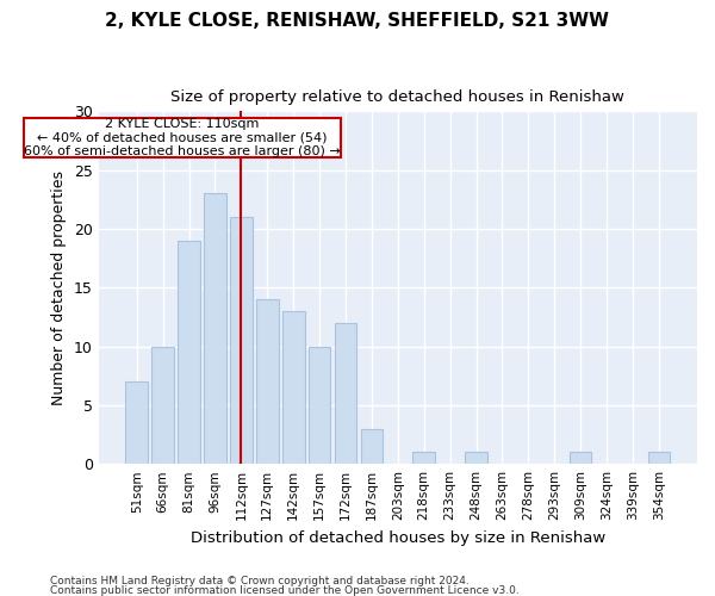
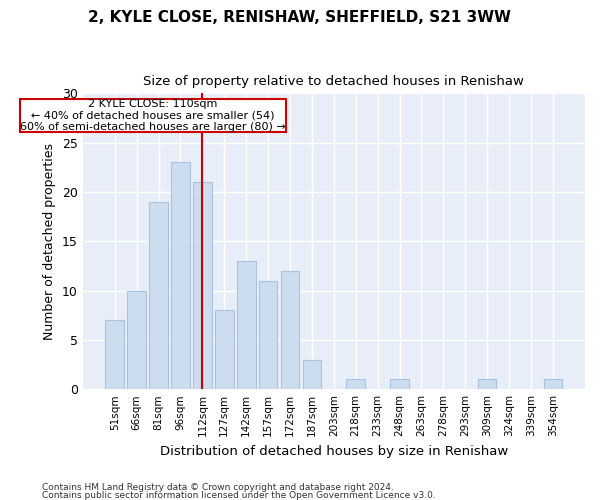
127sqm: 14 -> 8
157sqm: 10 -> 11
